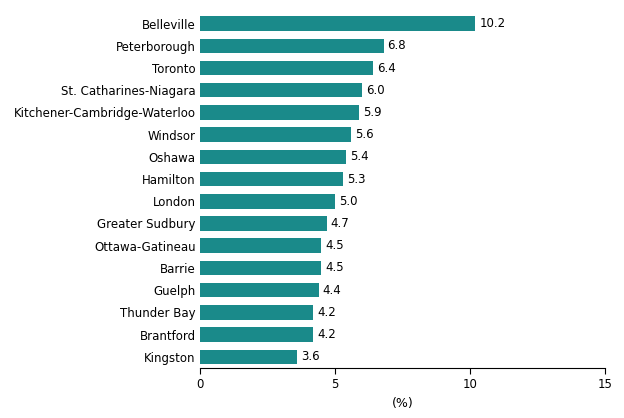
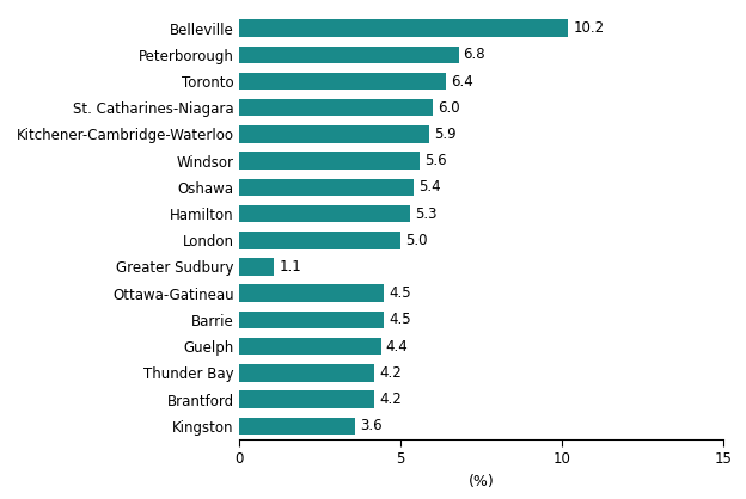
Greater Sudbury: 4.7 -> 1.1
